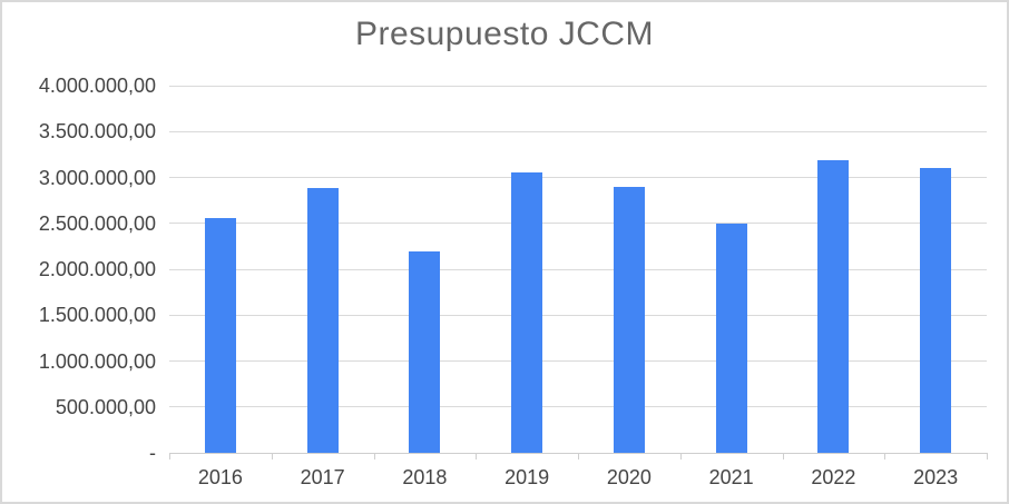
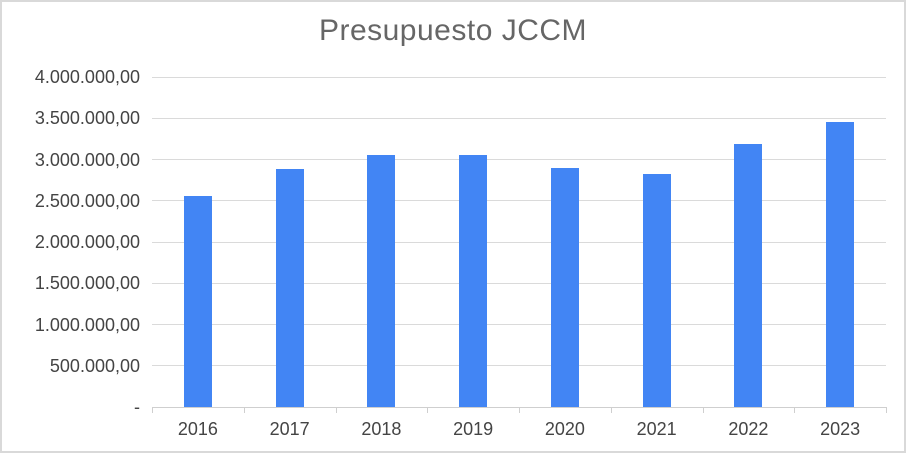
2018: 2200000 -> 3000000
2021: 2500000 -> 2800000
2023: 3100000 -> 3400000
